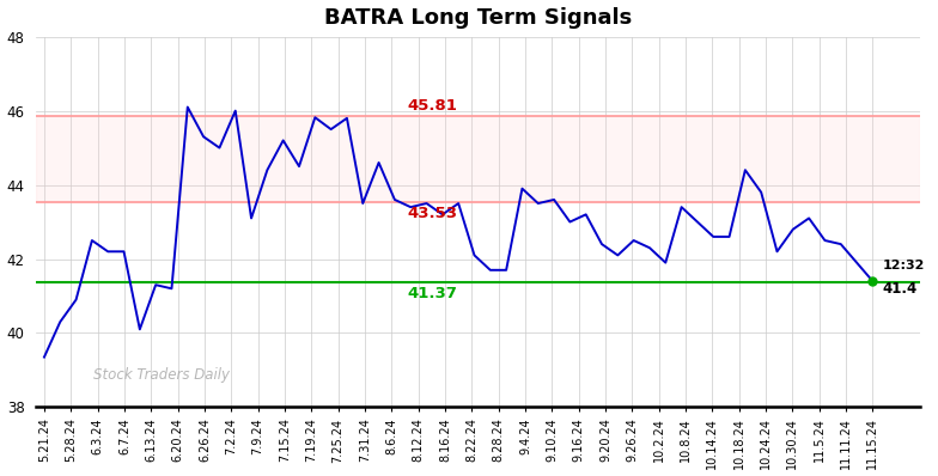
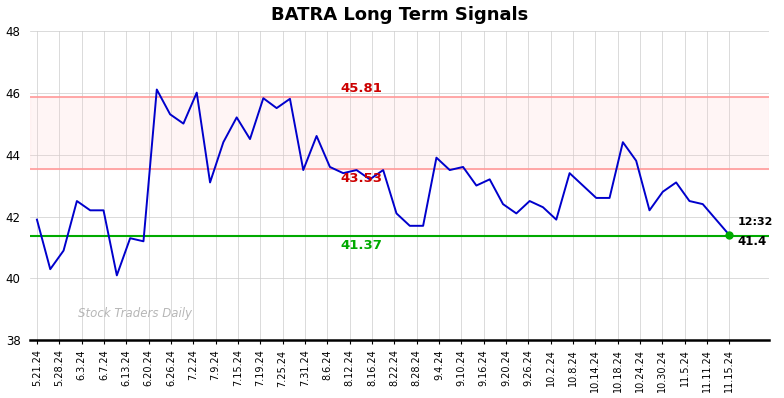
5.21.24: 39.35 -> 41.90
